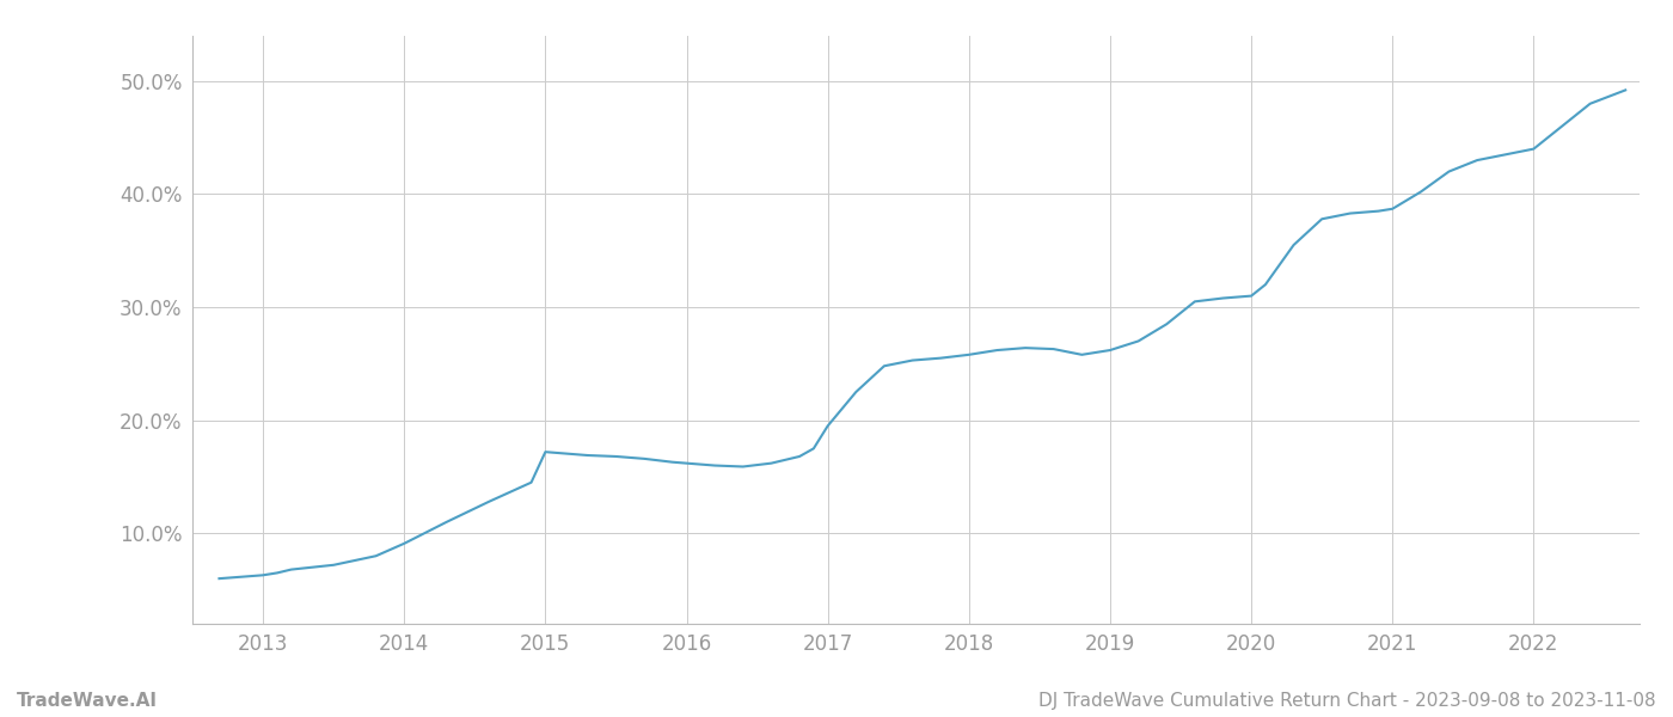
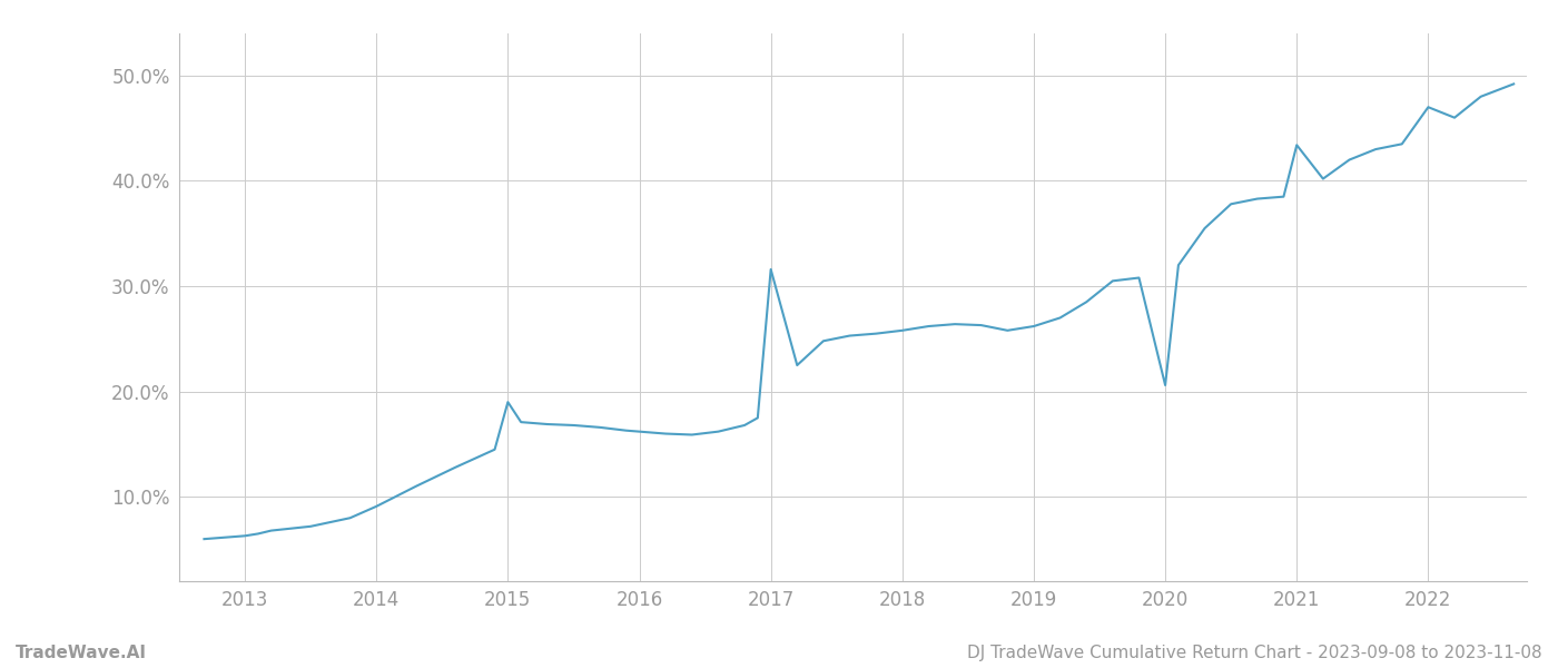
2015: 17.2% -> 19.0%
2017: 19.5% -> 31.6%
2020: 31.0% -> 20.6%
2021: 38.7% -> 43.4%
2022: 44.0% -> 47.0%
